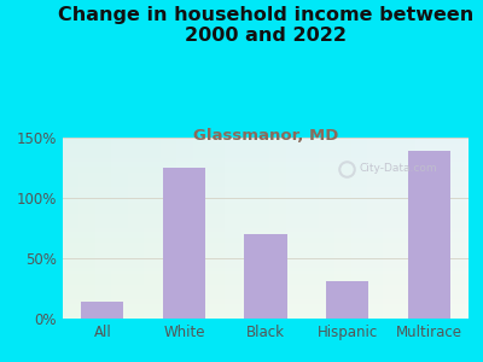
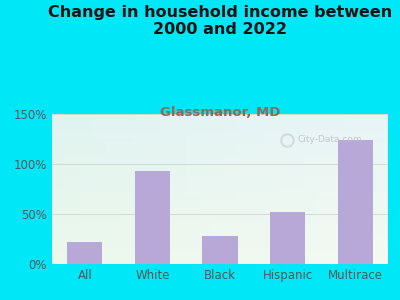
All: 14% -> 22%
White: 125% -> 93%
Black: 70% -> 28%
Hispanic: 31% -> 52%
Multirace: 139% -> 124%
